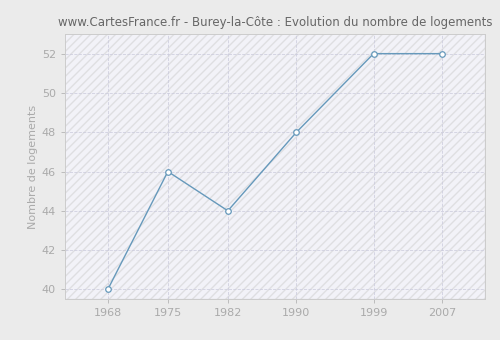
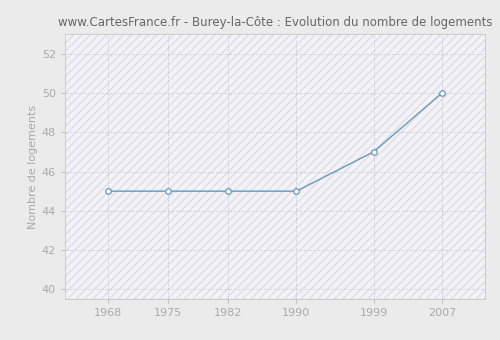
1968: 40 -> 45
1975: 46 -> 45
1982: 44 -> 45
1990: 48 -> 45
1999: 52 -> 47
2007: 52 -> 50
